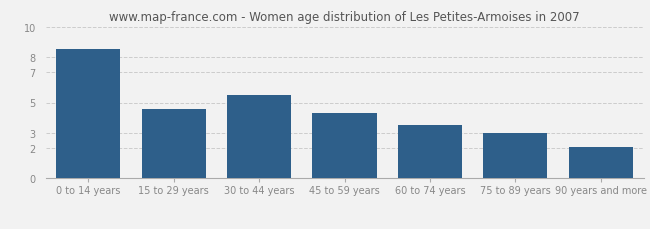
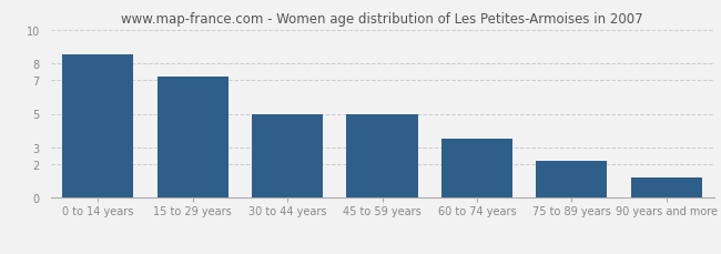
15 to 29 years: 4.6 -> 7.2
30 to 44 years: 5.5 -> 5.0
45 to 59 years: 4.3 -> 5.0
75 to 89 years: 3.0 -> 2.2
90 years and more: 2.1 -> 1.2
